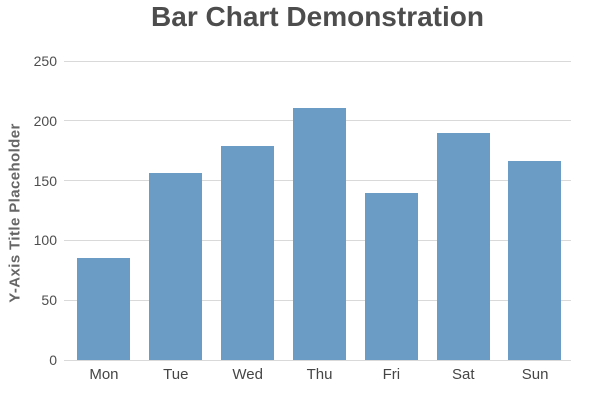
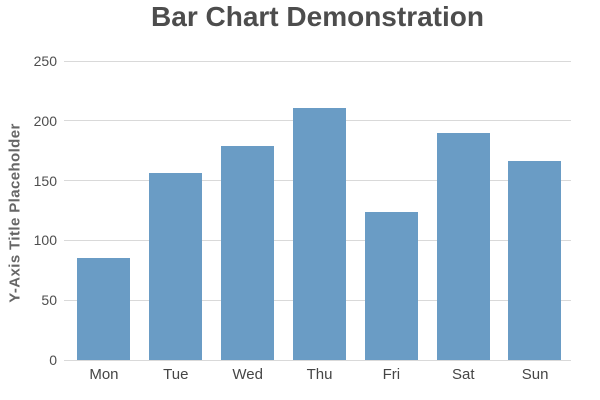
Fri: 140 -> 124
